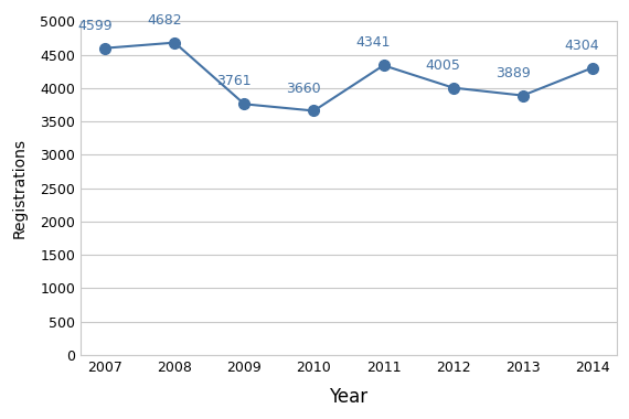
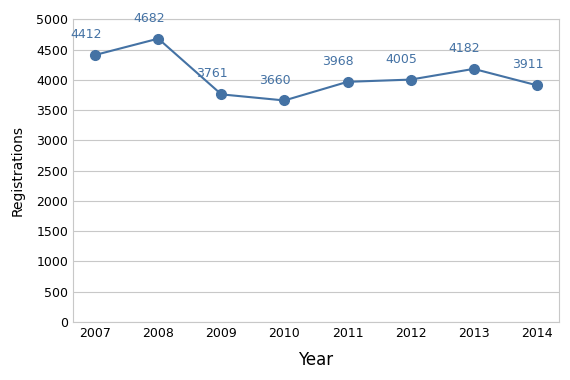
2007: 4599 -> 4412
2011: 4341 -> 3968
2013: 3889 -> 4182
2014: 4304 -> 3911
